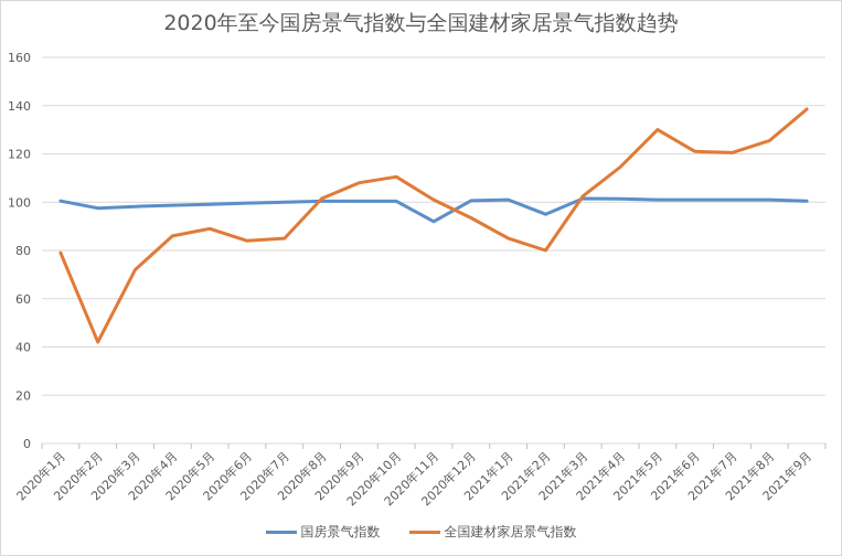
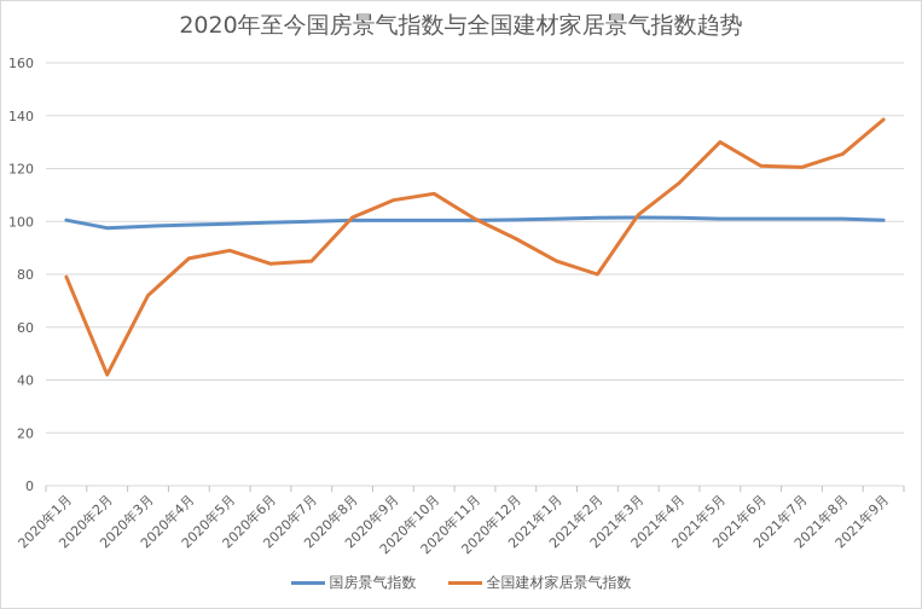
国房景气指数/2020年11月: 92 -> 100
国房景气指数/2021年2月: 95 -> 101
